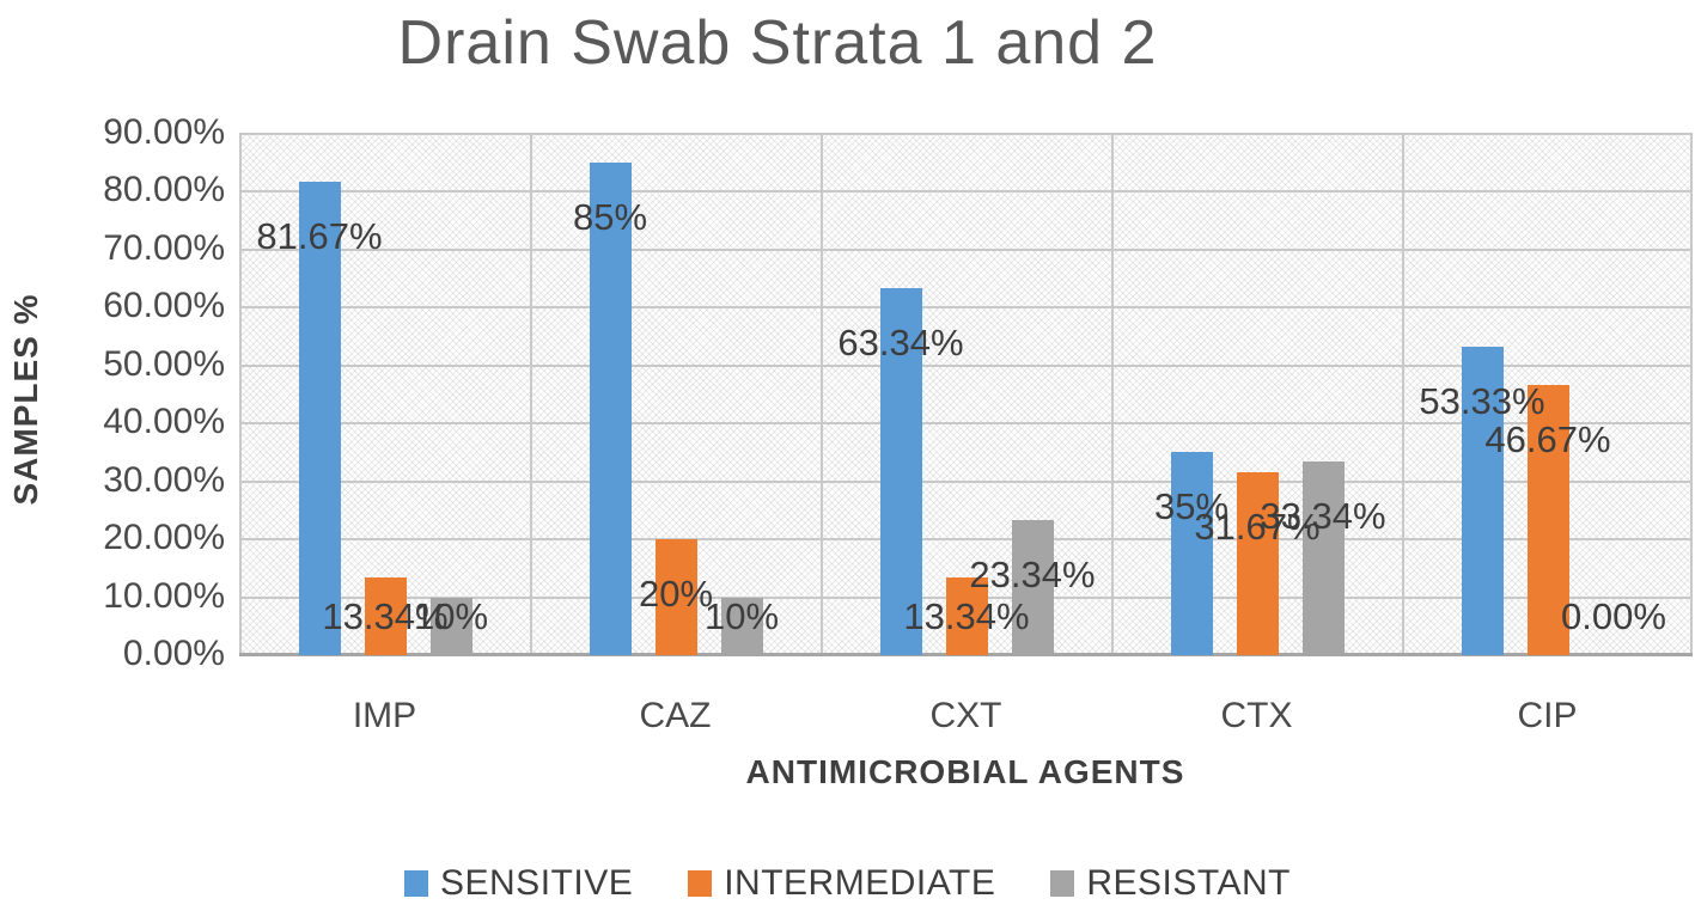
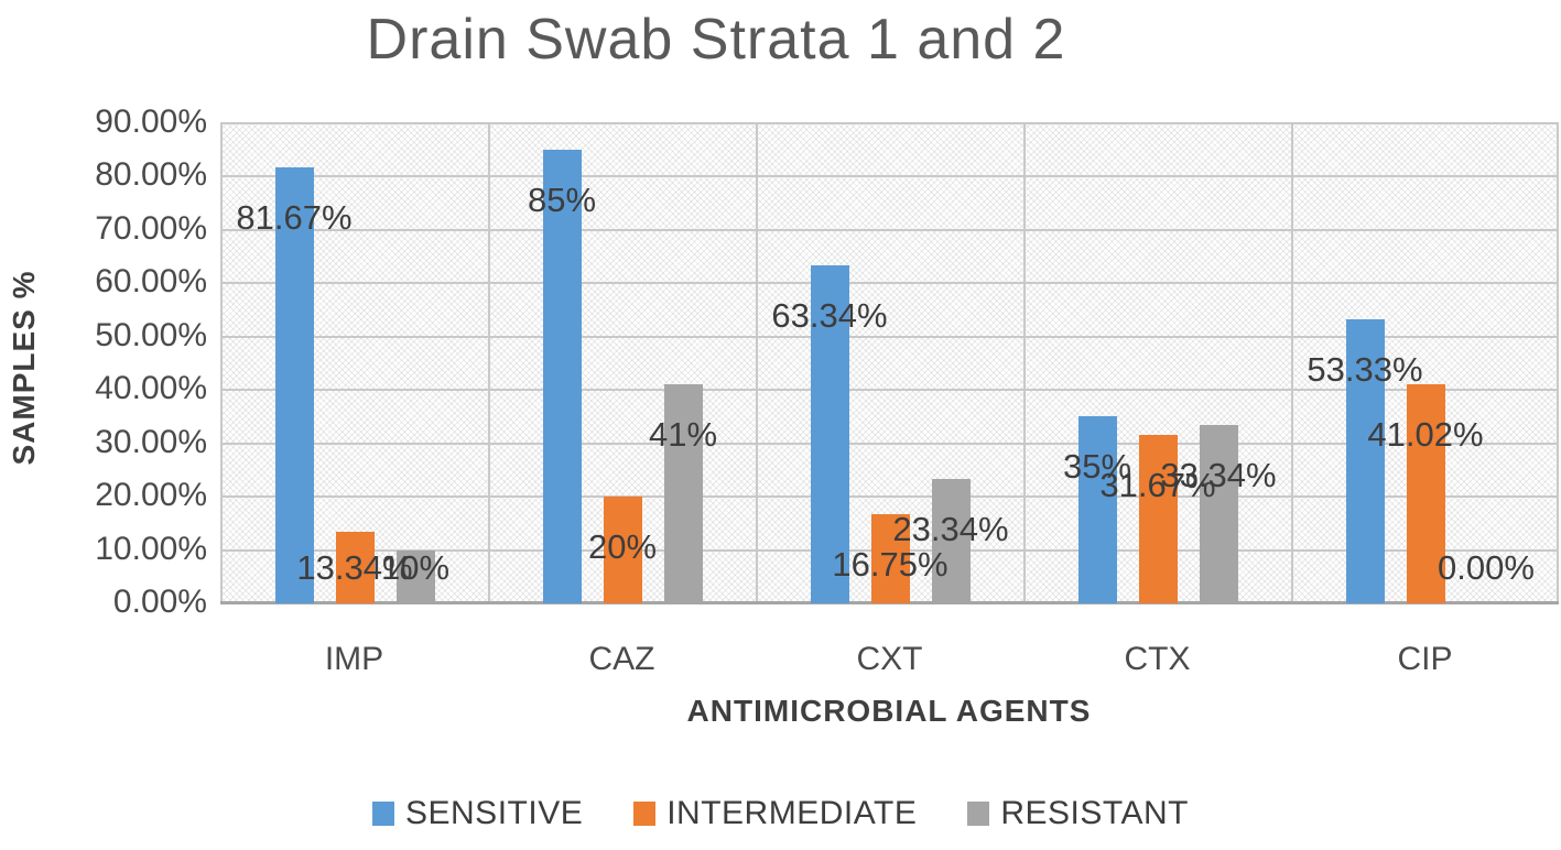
RESISTANT/CAZ: 10% -> 41%
INTERMEDIATE/CXT: 13.34% -> 16.75%
INTERMEDIATE/CIP: 46.67% -> 41.02%
